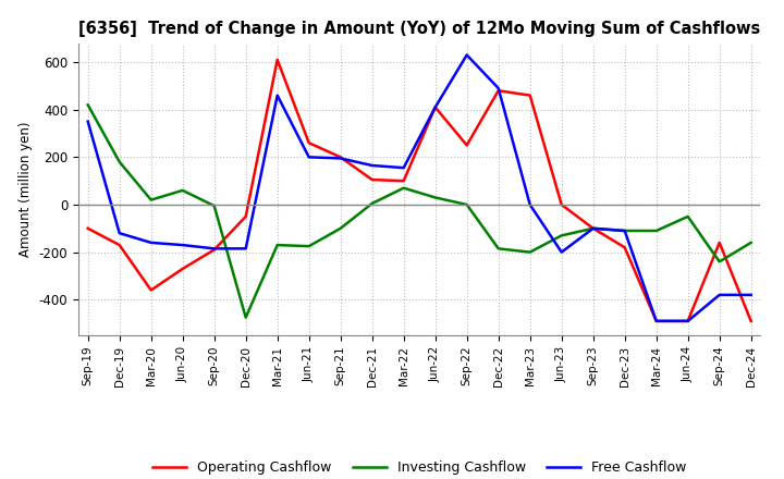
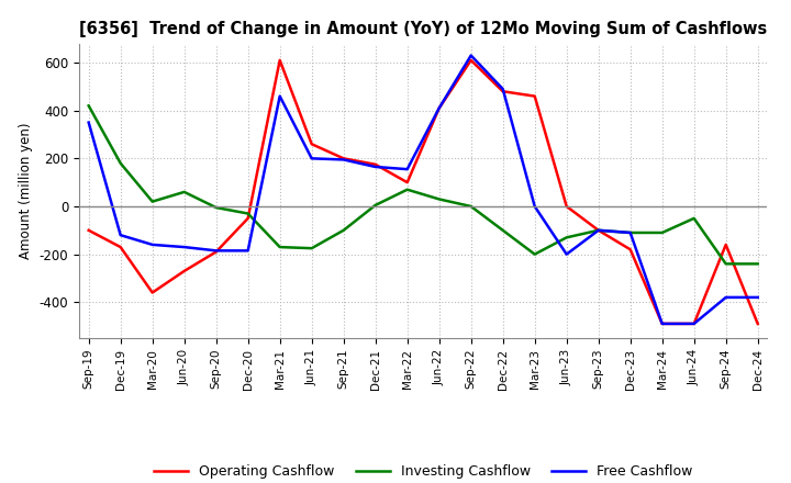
Investing Cashflow/Dec-20: -475 -> -30
Operating Cashflow/Dec-21: 105 -> 175
Operating Cashflow/Sep-22: 250 -> 610
Investing Cashflow/Dec-22: -185 -> -100
Investing Cashflow/Dec-24: -160 -> -240
